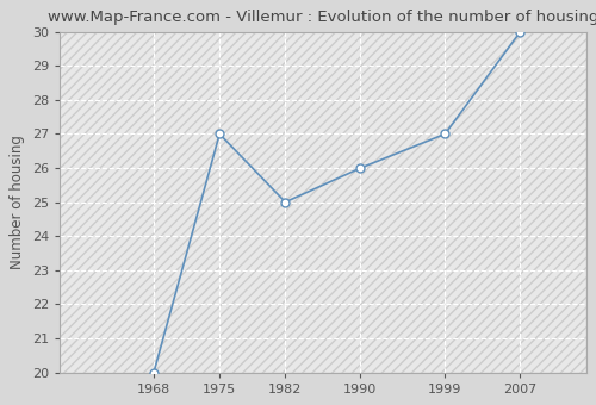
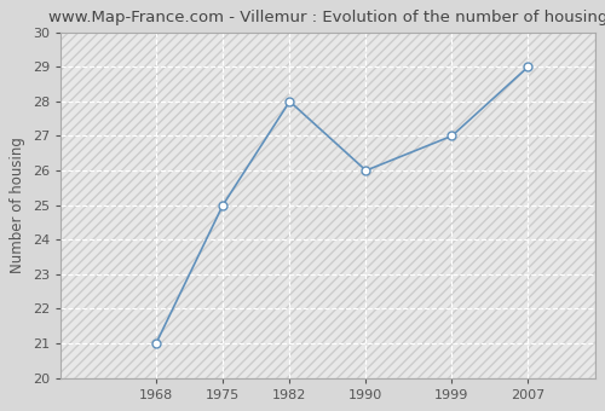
1968: 20 -> 21
1975: 27 -> 25
1982: 25 -> 28
2007: 30 -> 29
